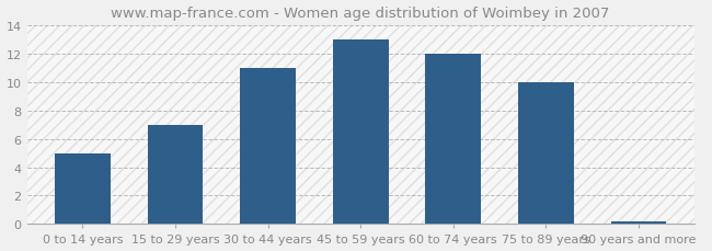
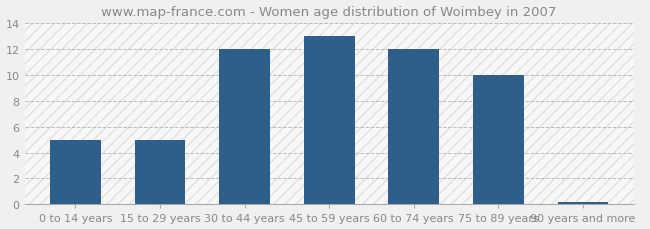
15 to 29 years: 7.0 -> 5.0
30 to 44 years: 11.0 -> 12.0
